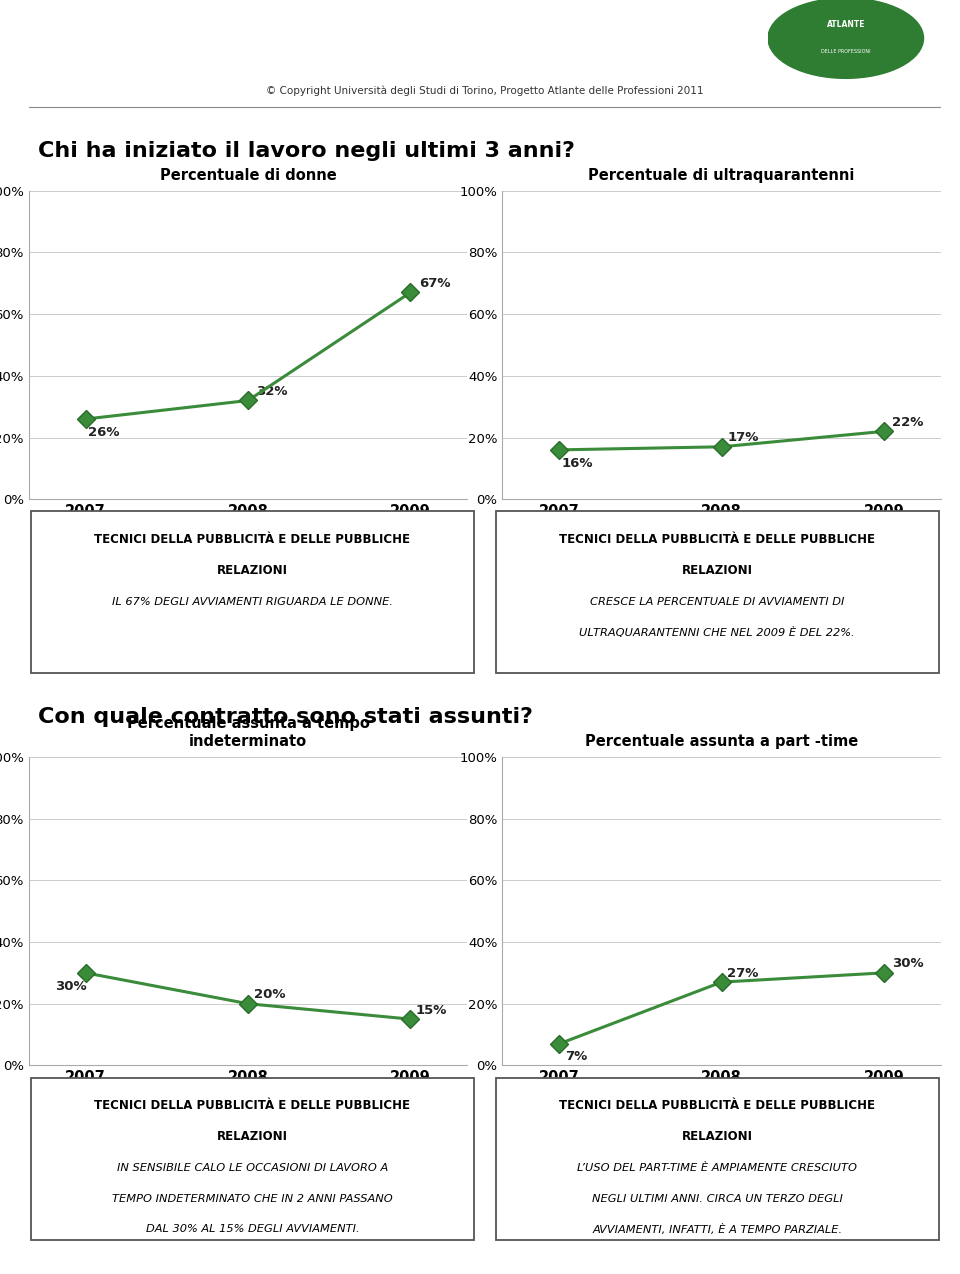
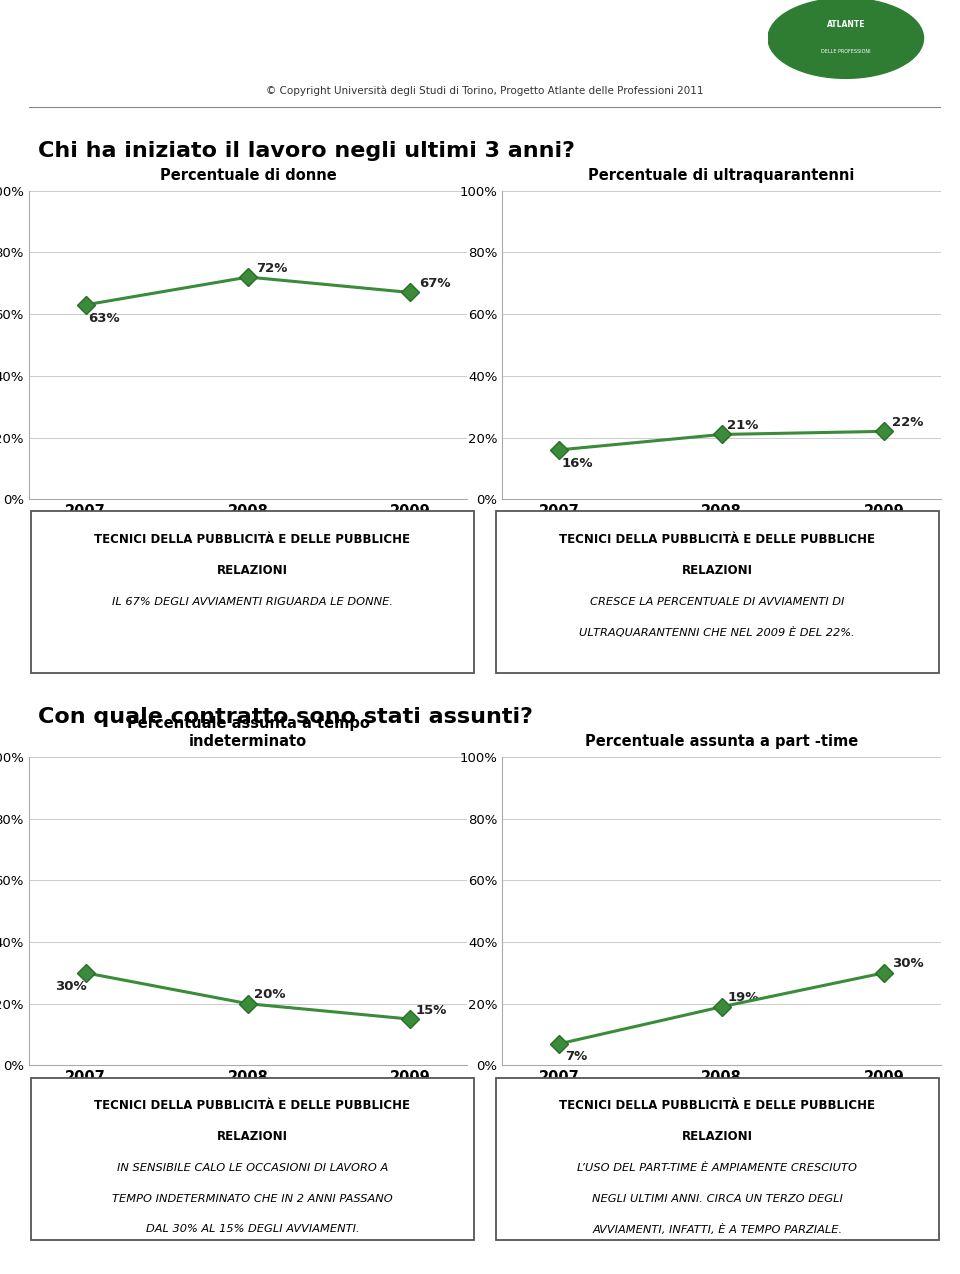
Percentuale di donne/2007: 26% -> 63%
Percentuale di donne/2008: 32% -> 72%
Percentuale di ultraquarantenni/2008: 17% -> 21%
Percentuale assunta a part -time/2008: 27% -> 19%
